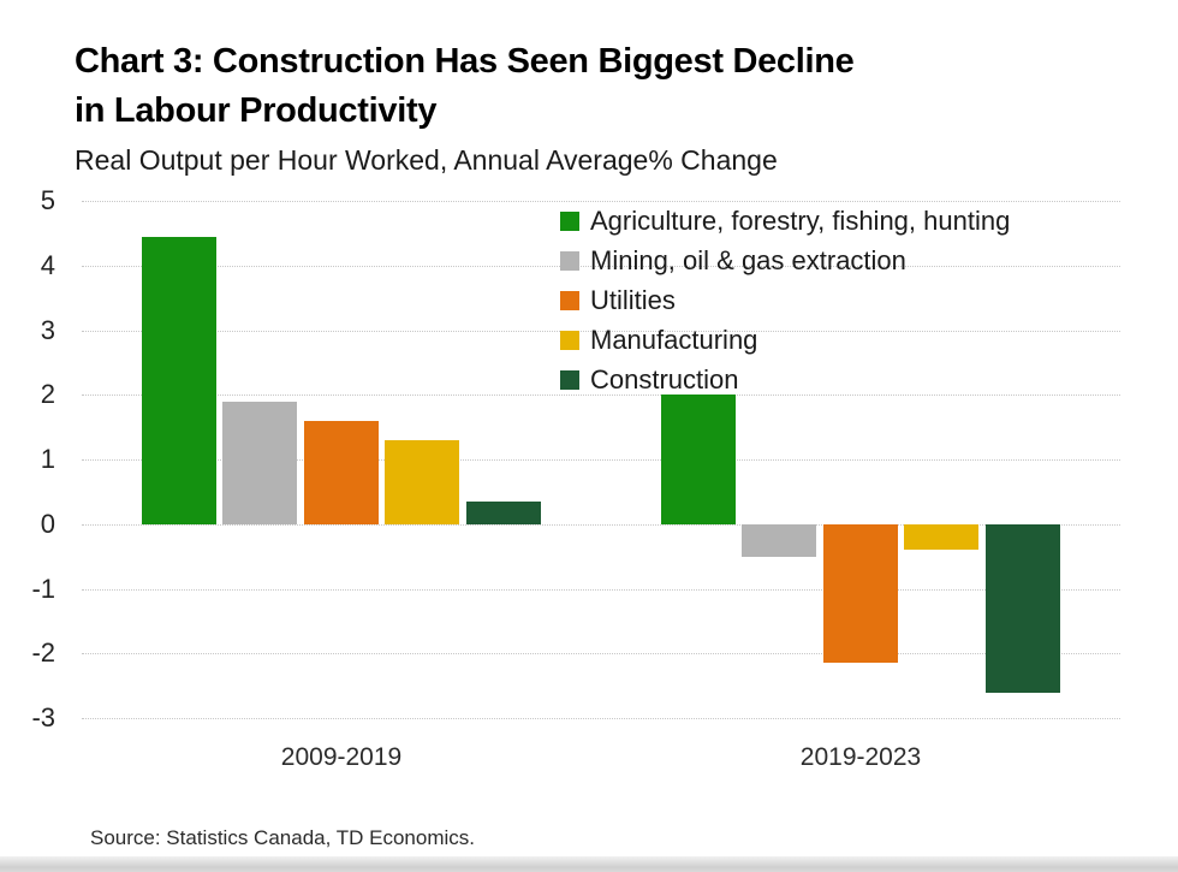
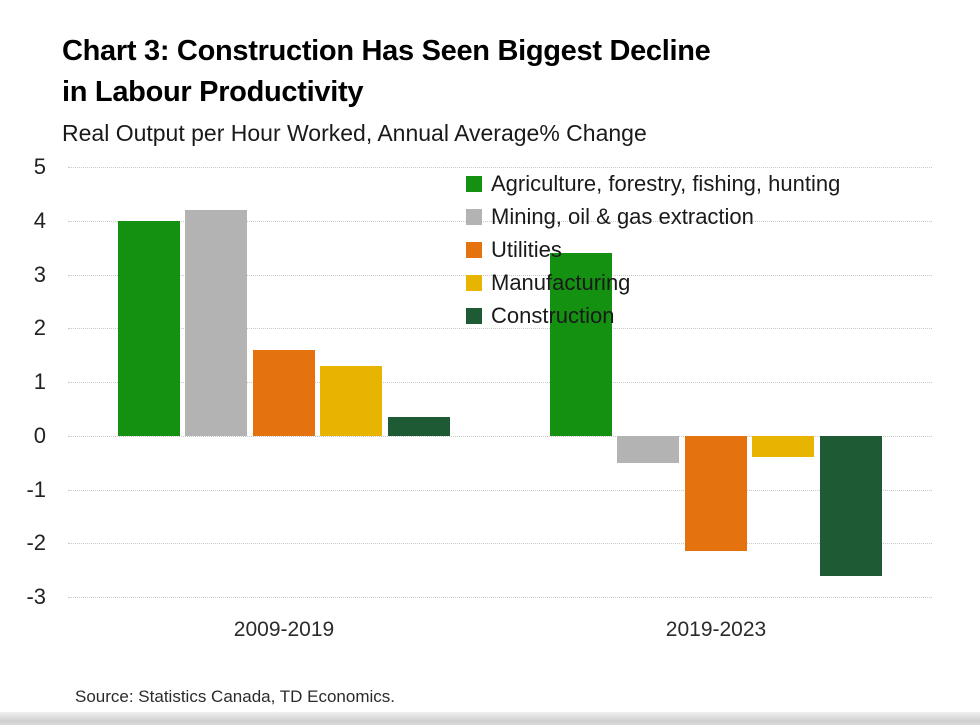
Agriculture, forestry, fishing, hunting/2009-2019: 4.5 -> 4.0
Mining, oil & gas extraction/2009-2019: 1.9 -> 4.2
Agriculture, forestry, fishing, hunting/2019-2023: 2.0 -> 3.4
